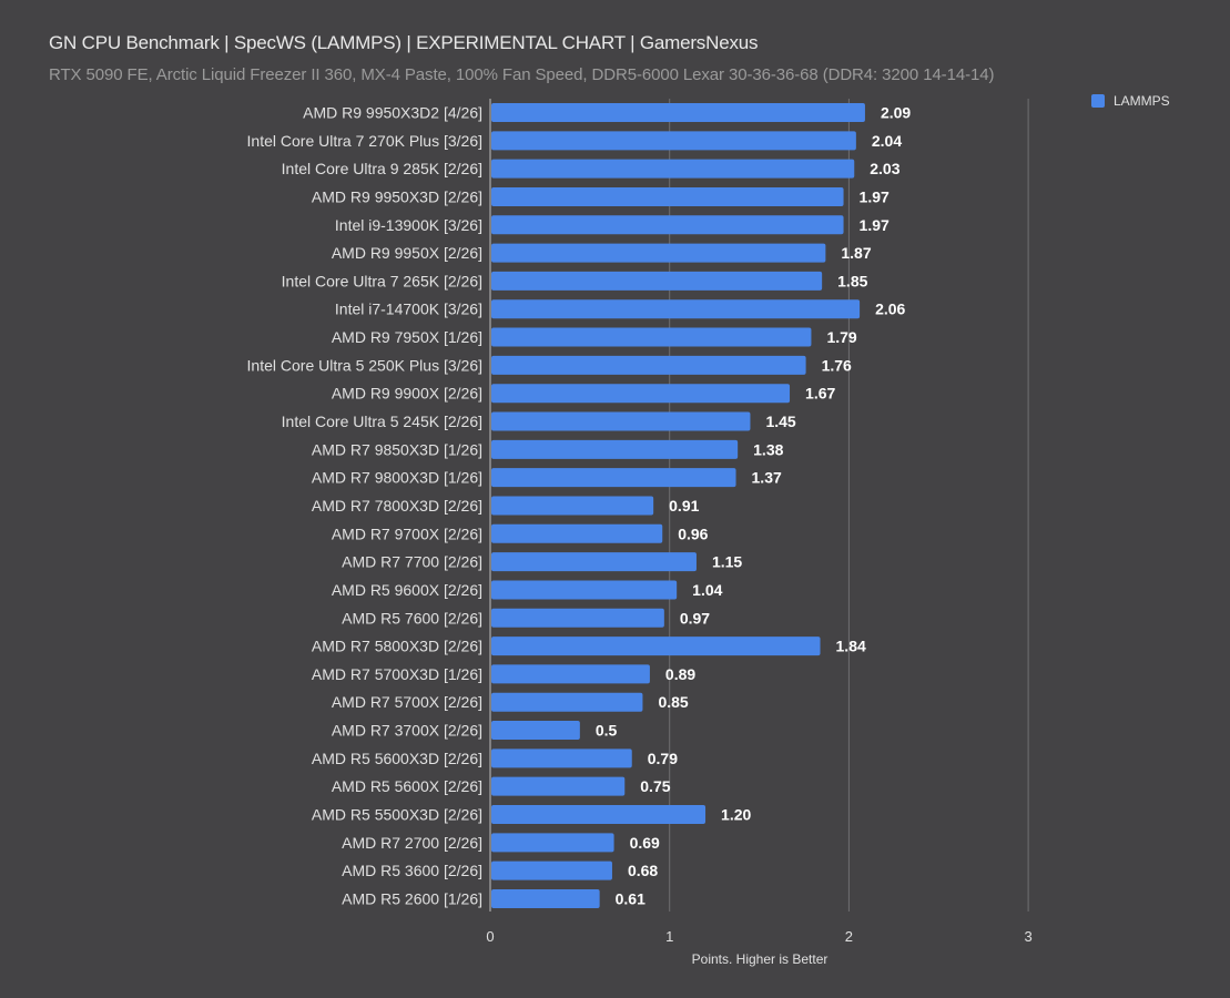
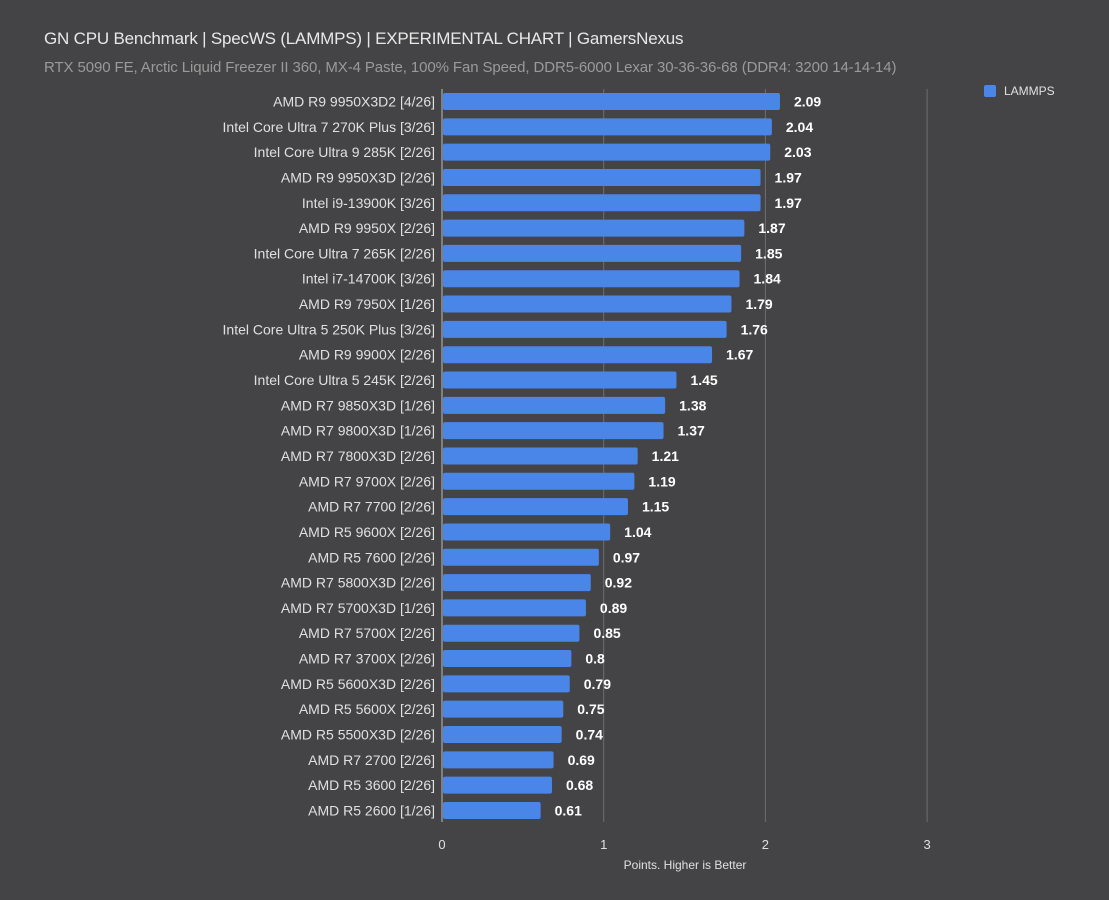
Intel i7-14700K [3/26]: 2.06 -> 1.84
AMD R7 7800X3D [2/26]: 0.91 -> 1.21
AMD R7 9700X [2/26]: 0.96 -> 1.19
AMD R7 5800X3D [2/26]: 1.84 -> 0.92
AMD R7 3700X [2/26]: 0.5 -> 0.8
AMD R5 5500X3D [2/26]: 1.20 -> 0.74
